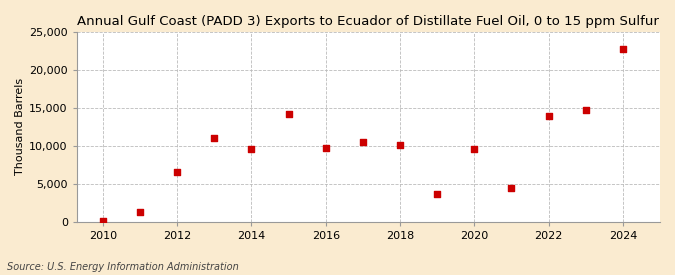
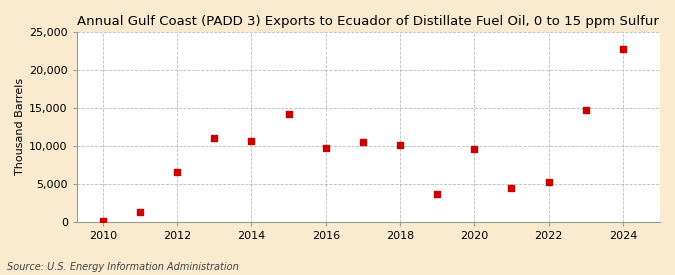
2014: 9,600 -> 10,600
2022: 13,900 -> 5,200
